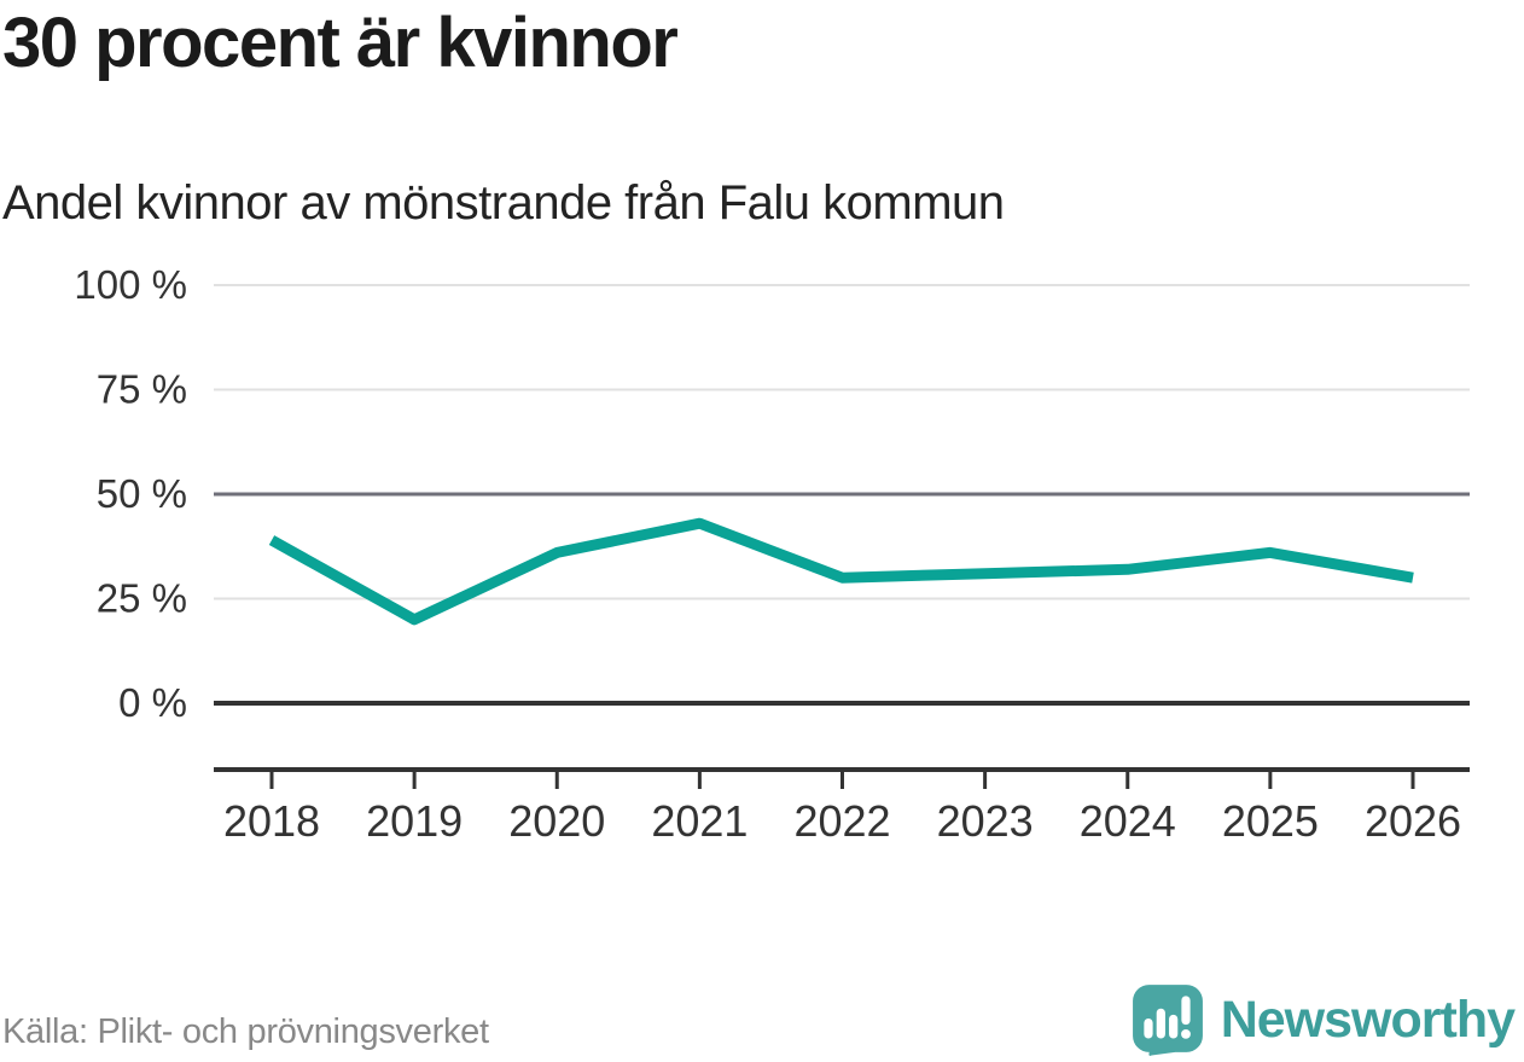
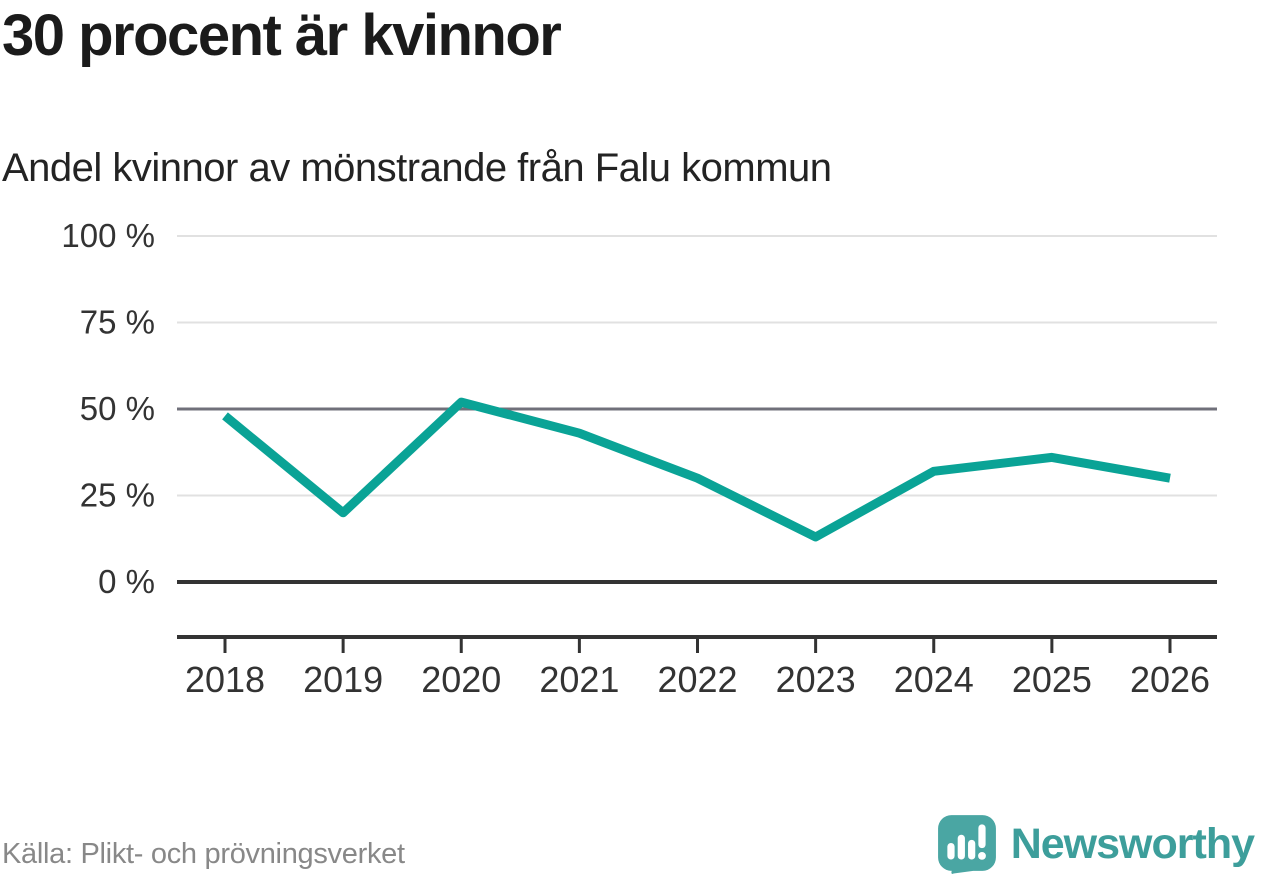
2018: 39% -> 48%
2020: 36% -> 52%
2023: 31% -> 13%
